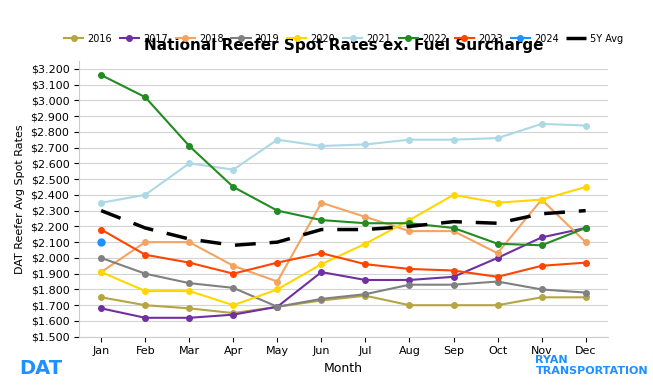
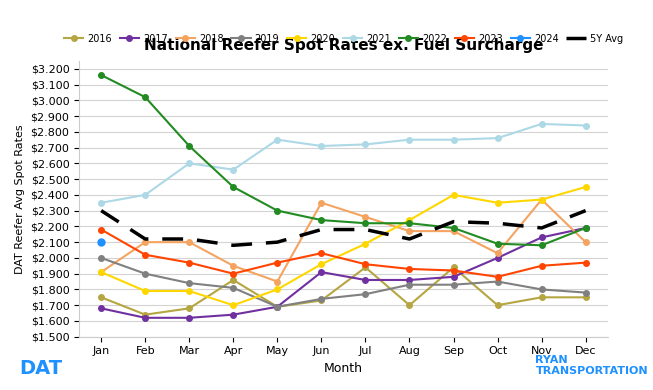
2016/Feb: $1.70 -> $1.64
5Y Avg/Feb: $2.19 -> $2.12
2016/Apr: $1.65 -> $1.86
2016/Jul: $1.76 -> $1.94
5Y Avg/Aug: $2.20 -> $2.12
2016/Sep: $1.70 -> $1.94
5Y Avg/Nov: $2.28 -> $2.19
